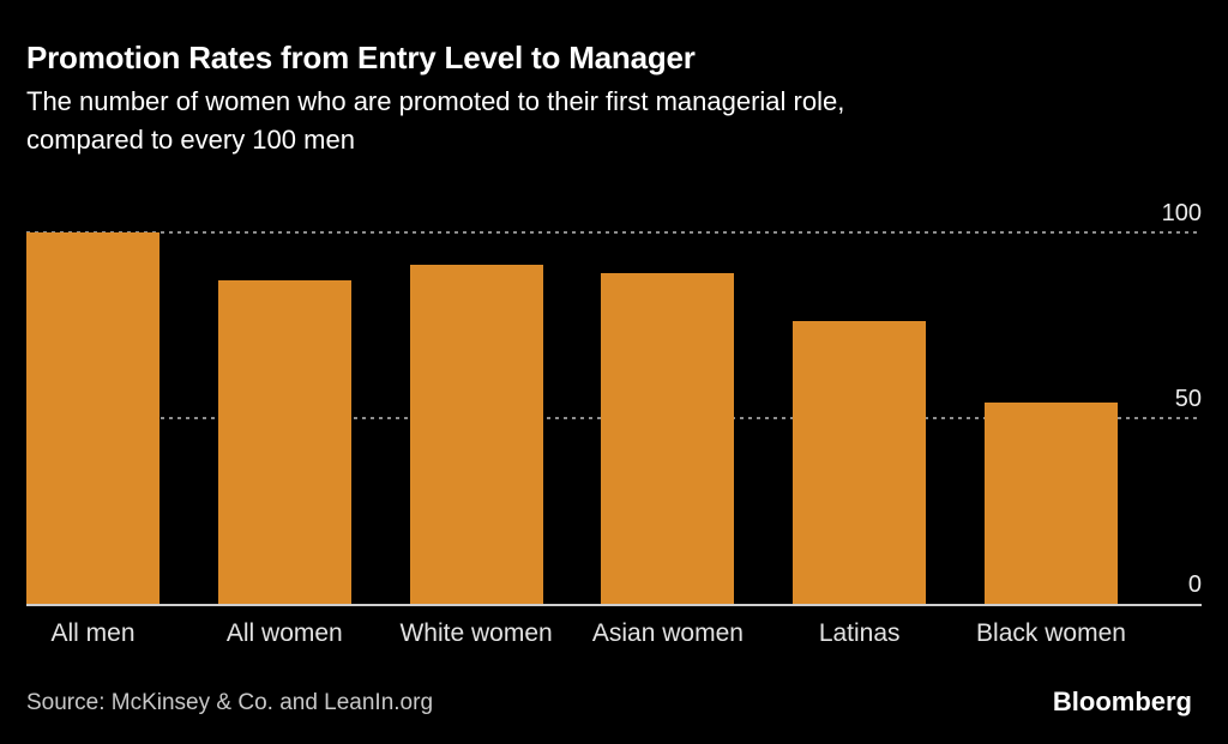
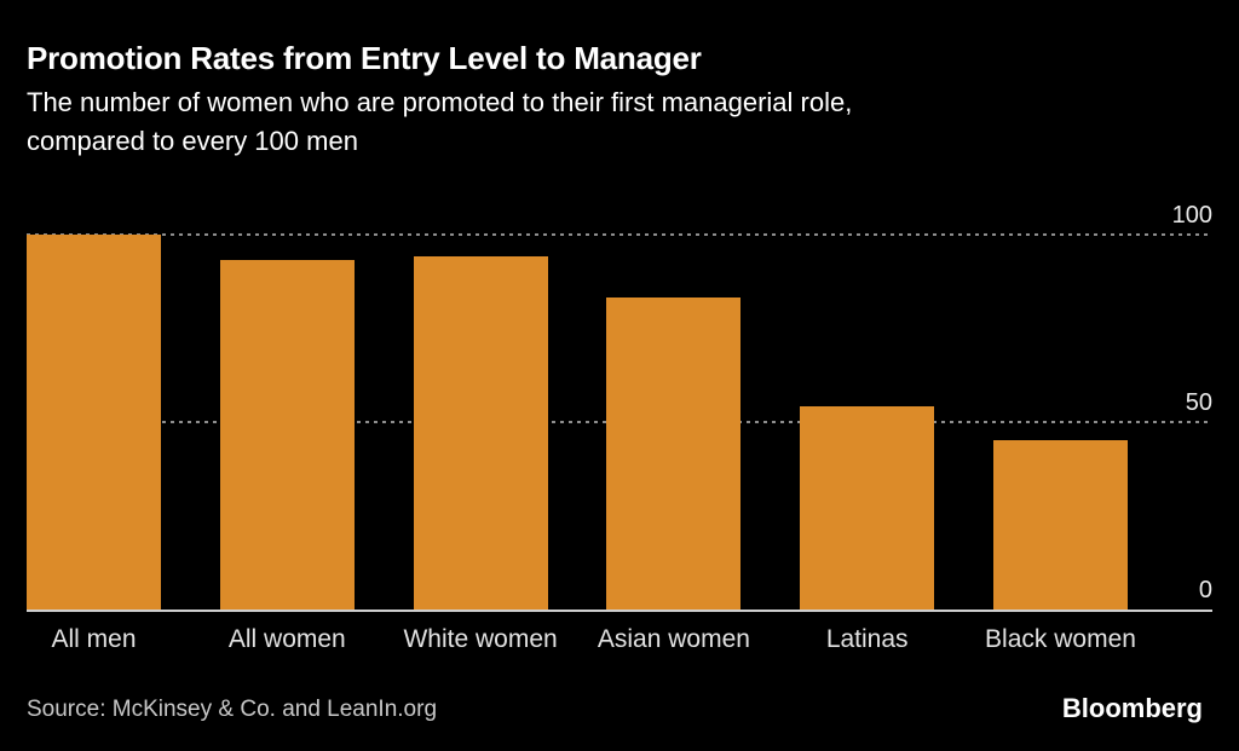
All women: 87 -> 93
White women: 91 -> 94
Asian women: 89 -> 83
Latinas: 76 -> 54
Black women: 54 -> 45
